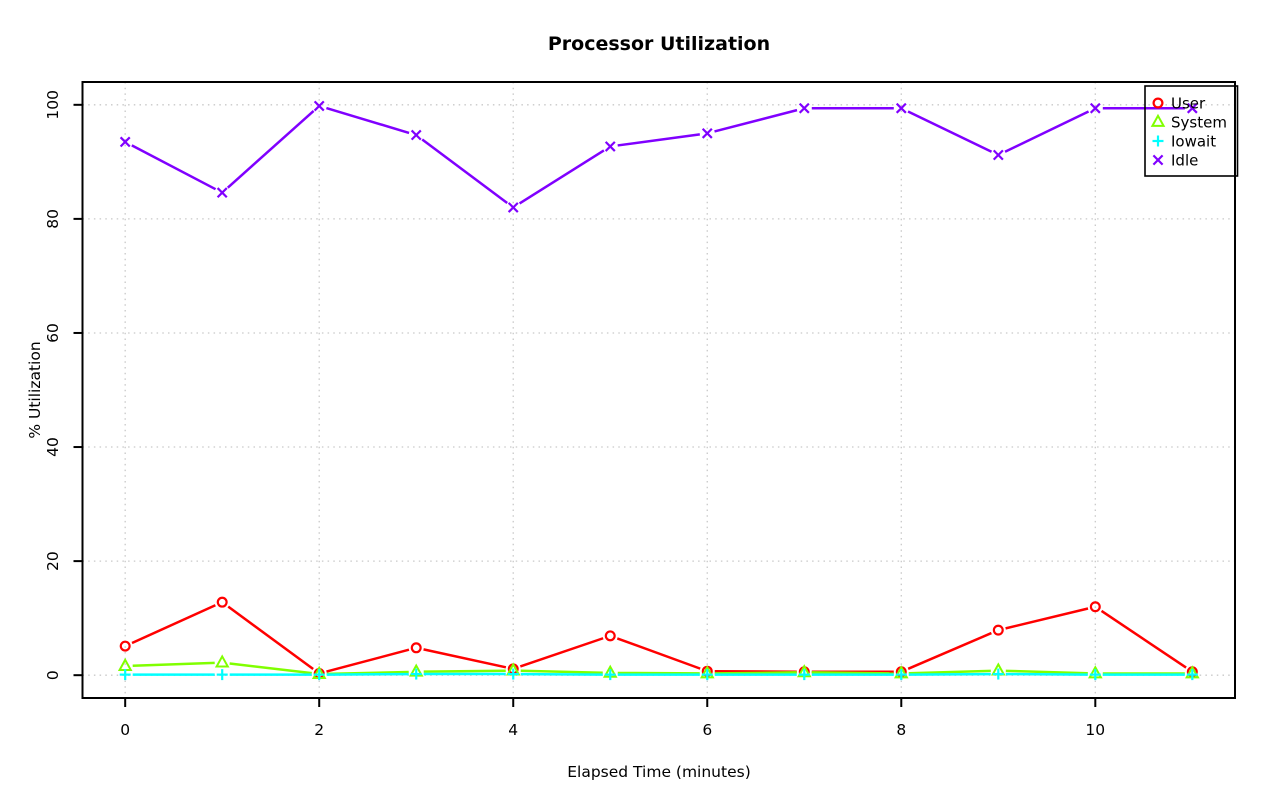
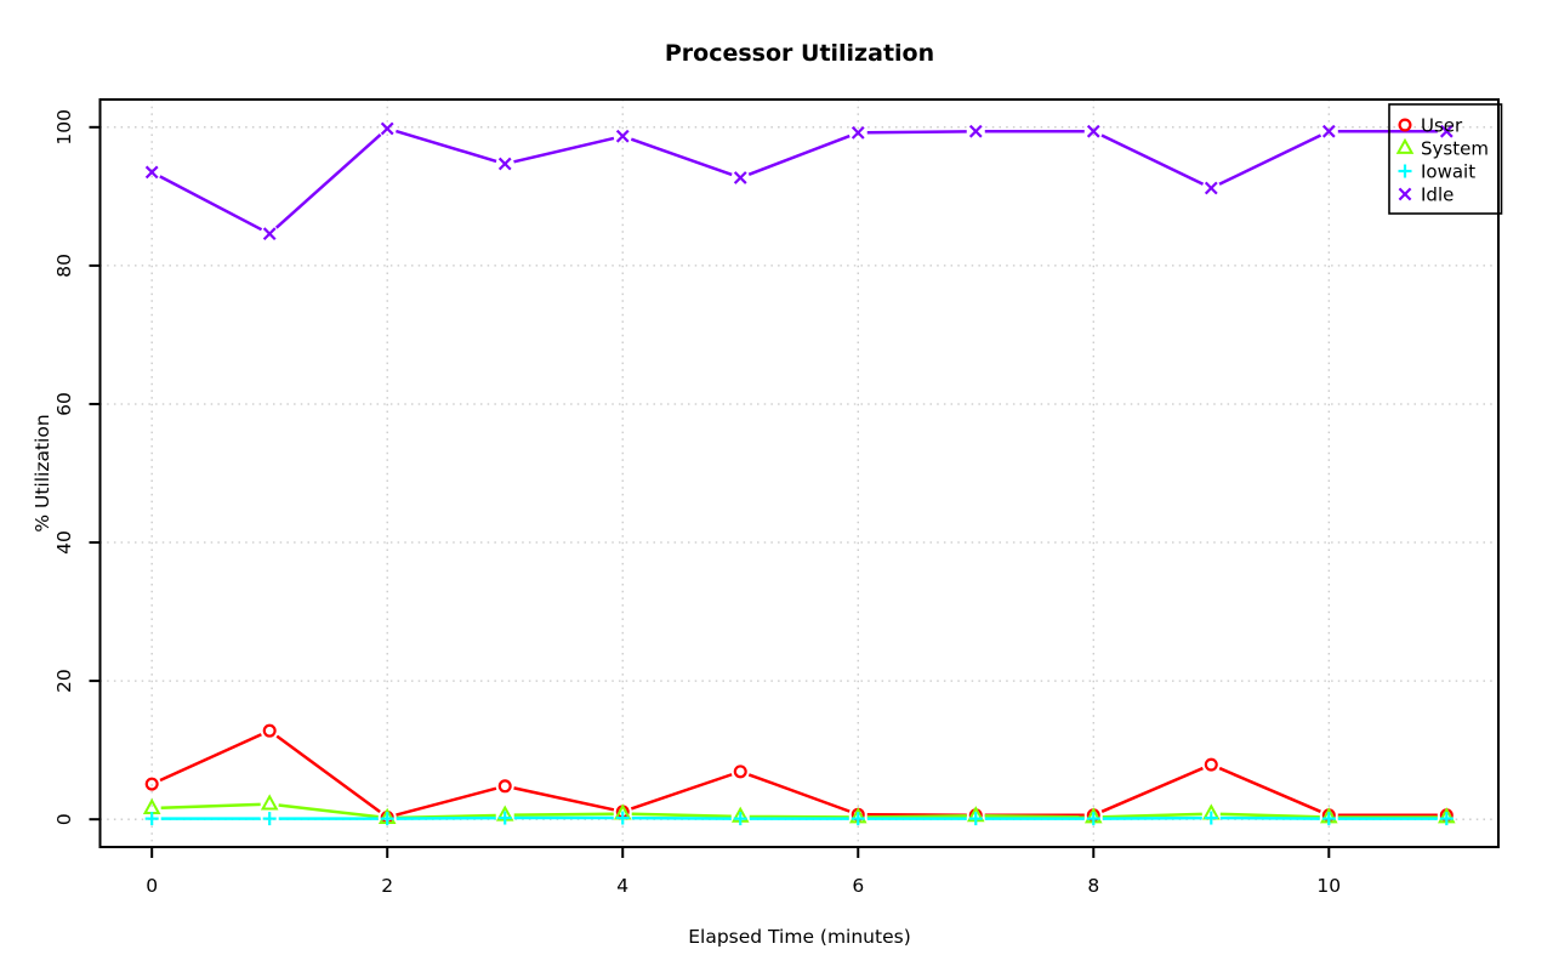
Idle/4: 82 -> 99
Idle/6: 95 -> 99
User/10: 12 -> 1
